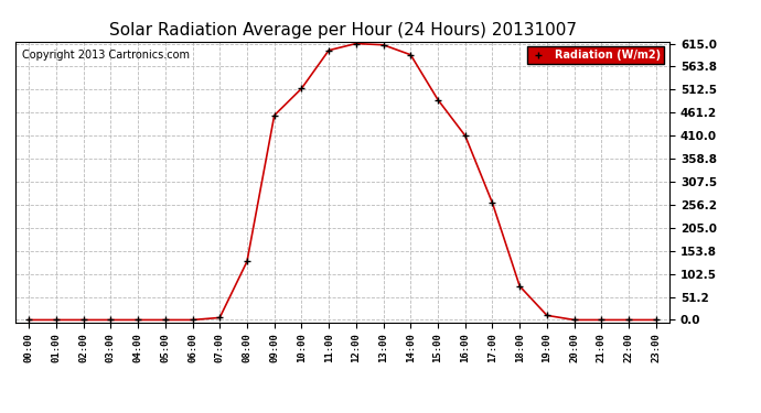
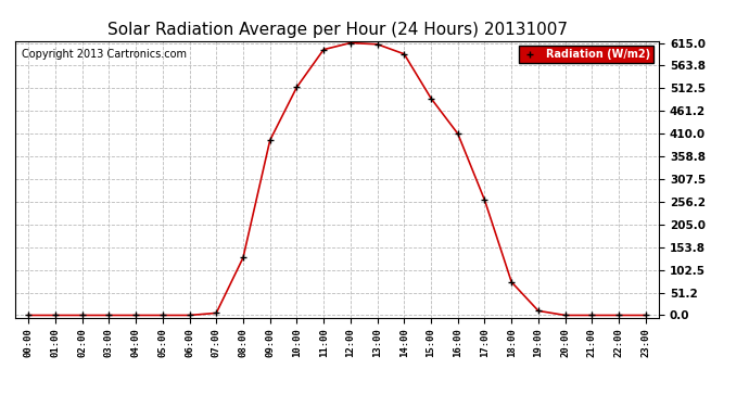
09:00: 455 -> 395
